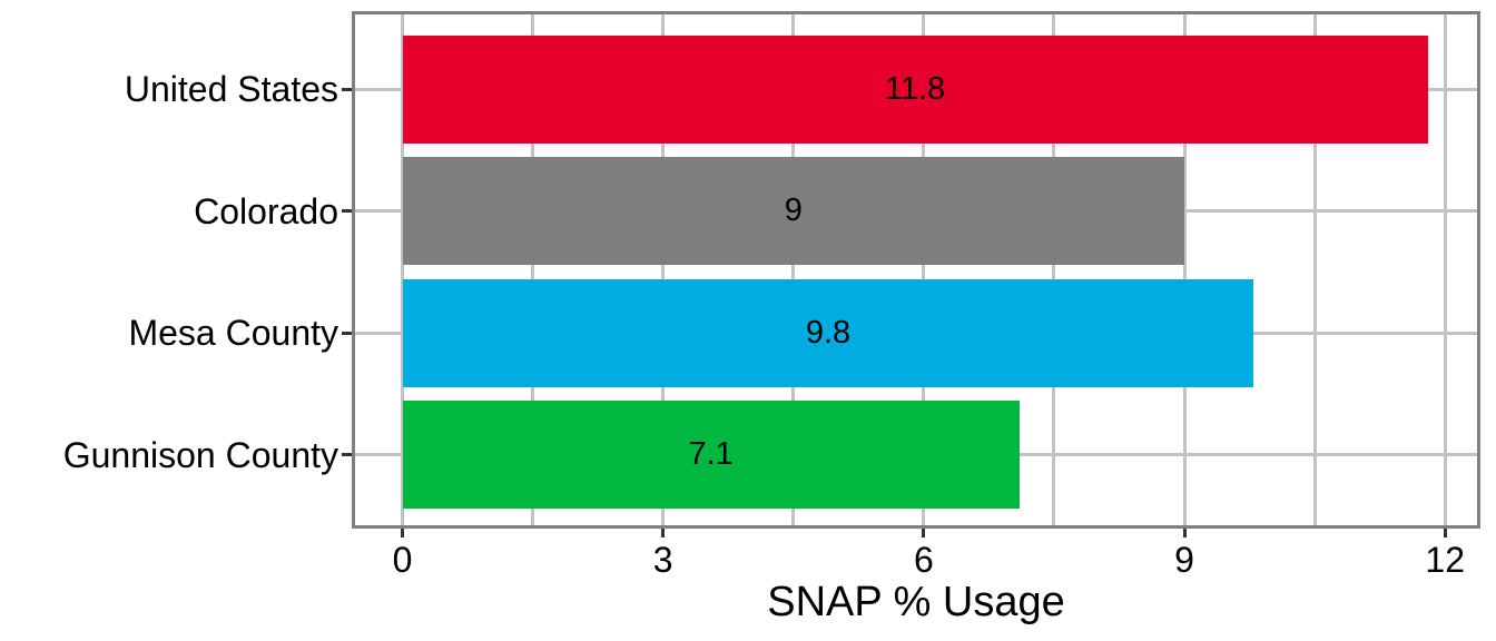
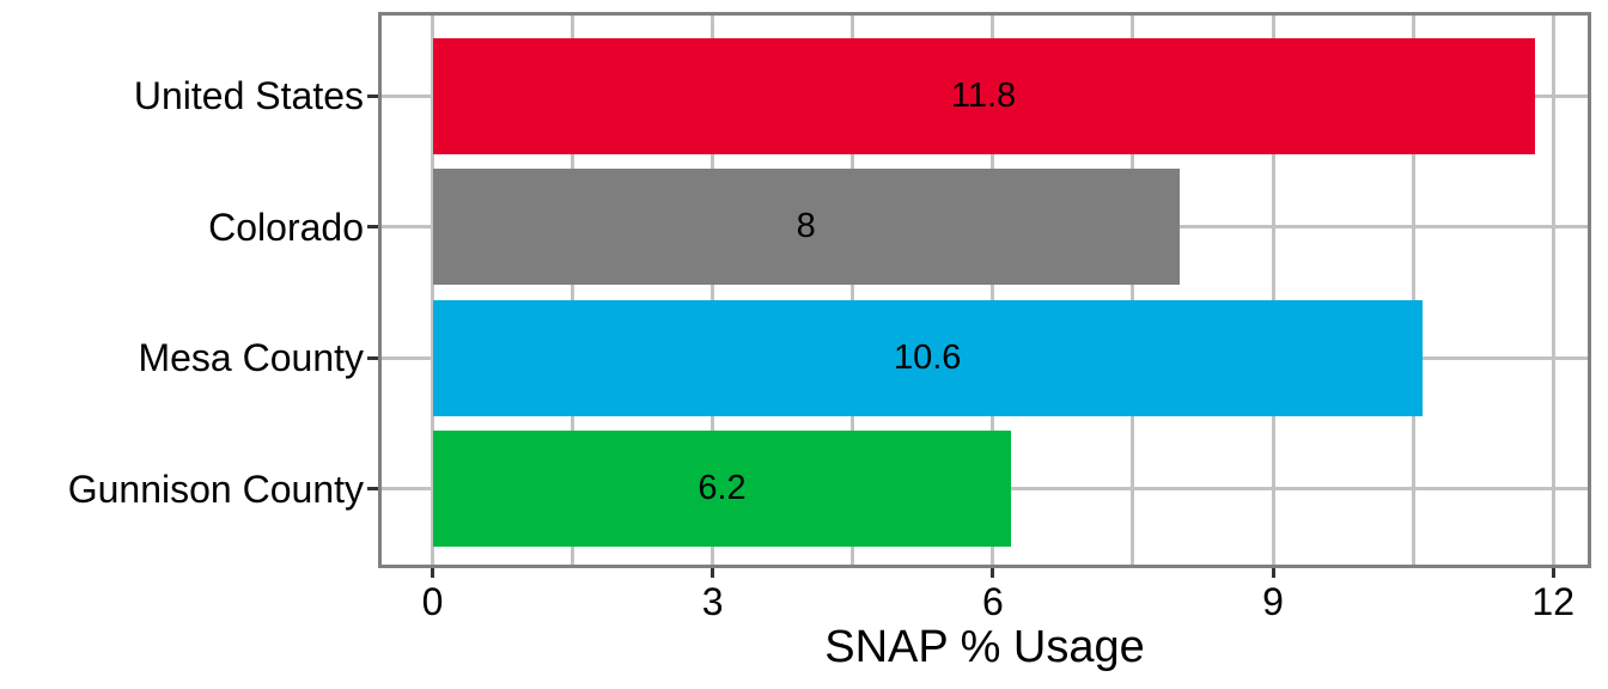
Colorado: 9 -> 8
Mesa County: 9.8 -> 10.6
Gunnison County: 7.1 -> 6.2
